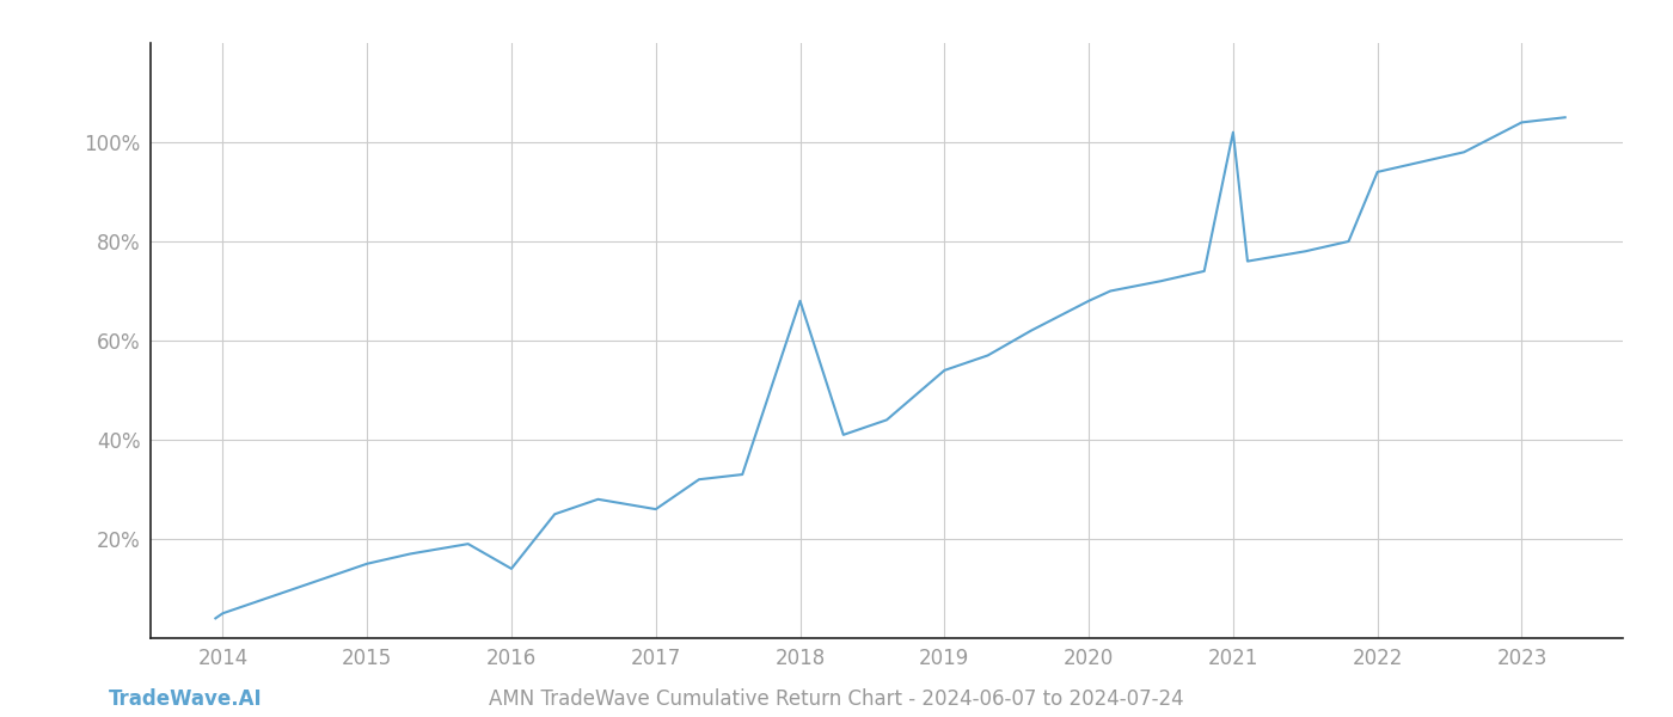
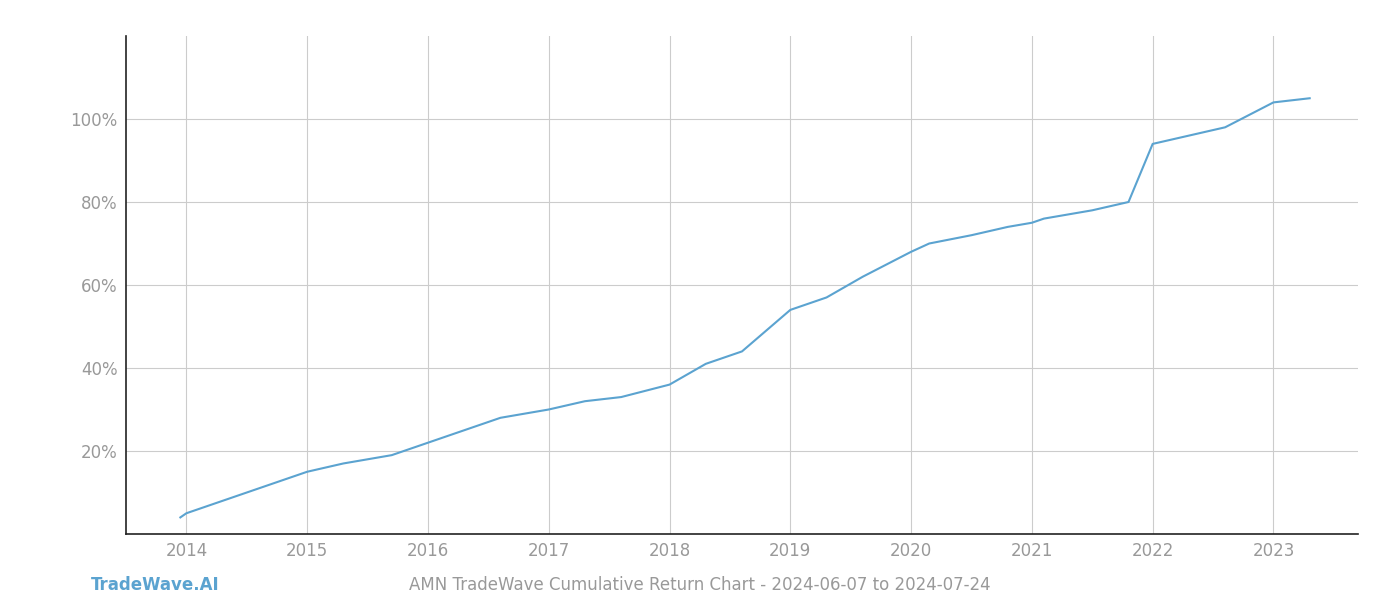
2016: 14% -> 22%
2017: 26% -> 30%
2018: 68% -> 36%
2021: 102% -> 75%
